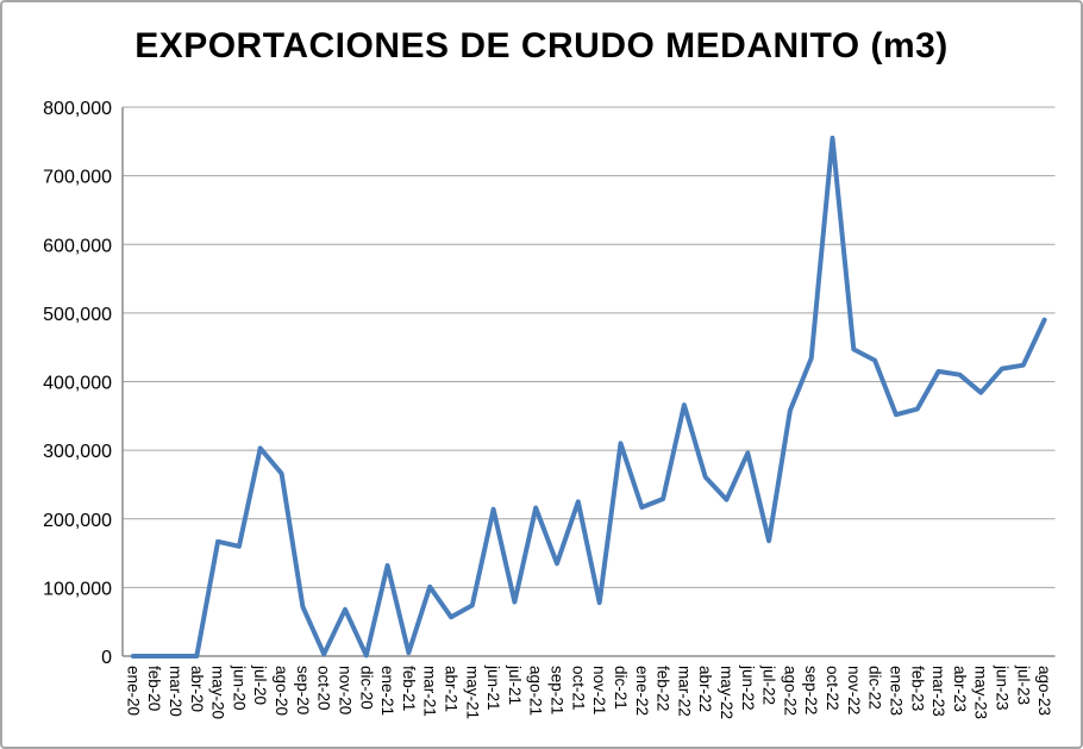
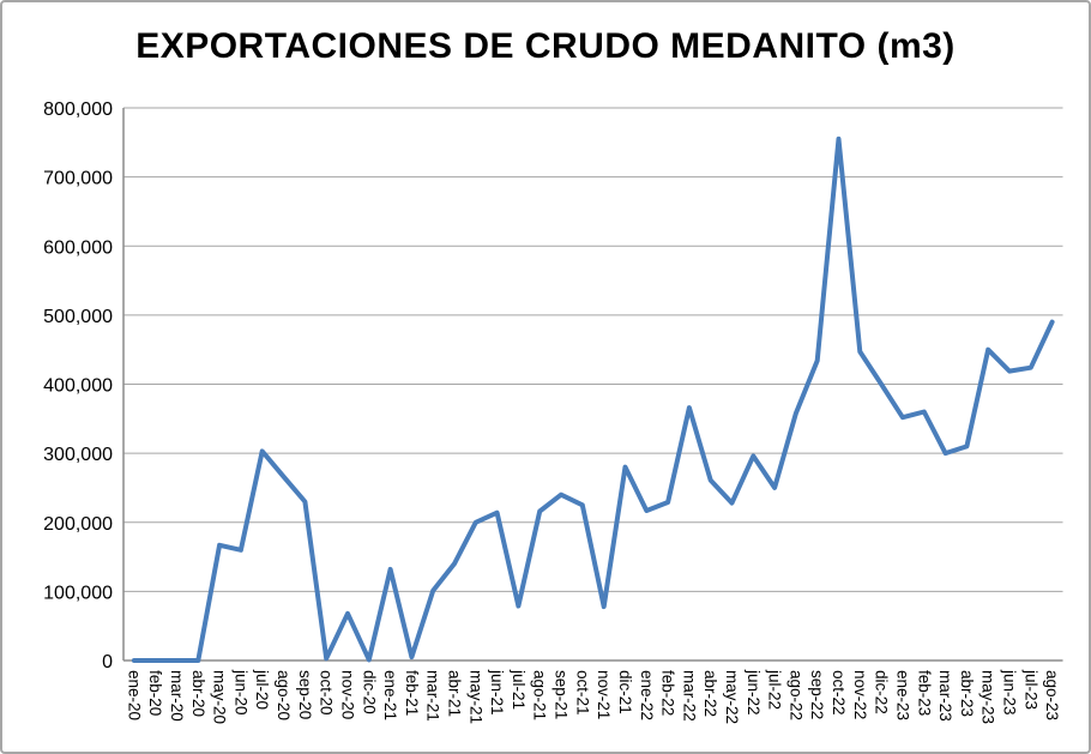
sep-20: 70000 -> 230000
abr-21: 60000 -> 140000
may-21: 70000 -> 200000
sep-21: 140000 -> 240000
dic-21: 310000 -> 280000
jul-22: 170000 -> 250000
dic-22: 430000 -> 400000
mar-23: 420000 -> 300000
abr-23: 410000 -> 310000
may-23: 380000 -> 450000
